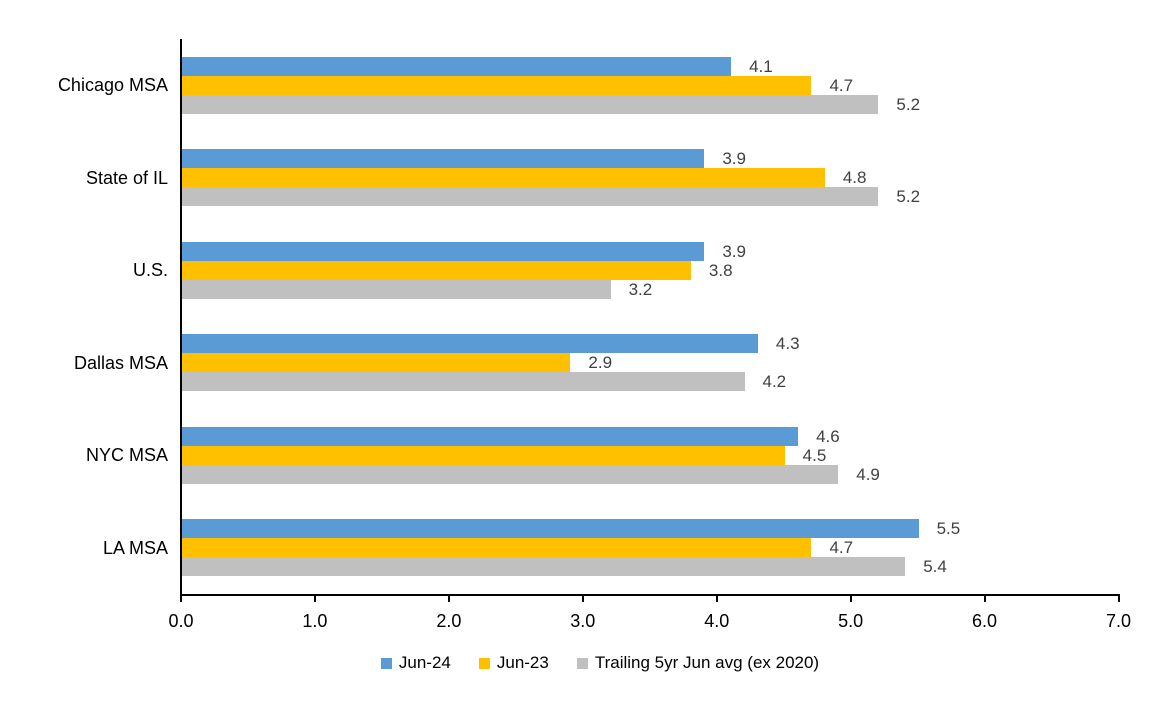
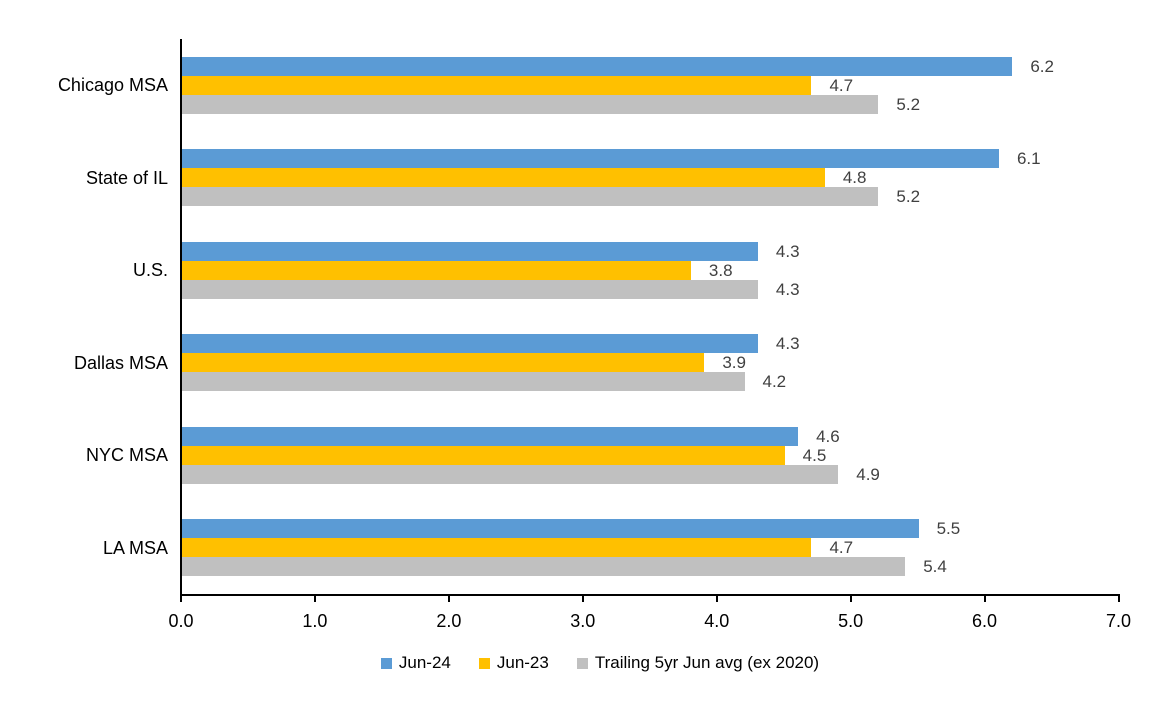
Jun-24/Chicago MSA: 4.1 -> 6.2
Jun-24/State of IL: 3.9 -> 6.1
Jun-24/U.S.: 3.9 -> 4.3
Trailing 5yr Jun avg (ex 2020)/U.S.: 3.2 -> 4.3
Jun-23/Dallas MSA: 2.9 -> 3.9
